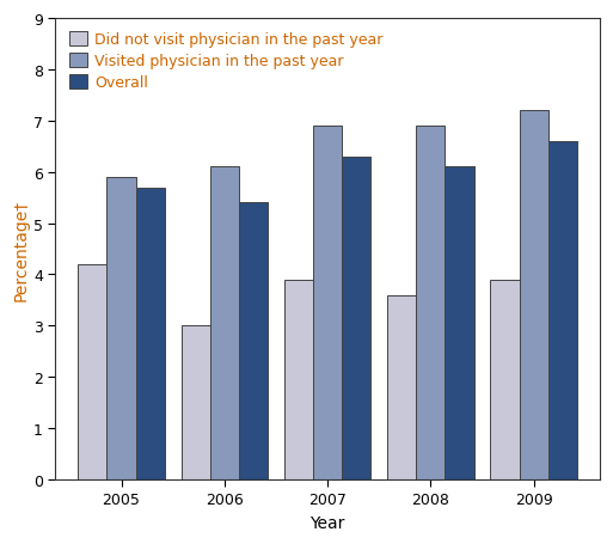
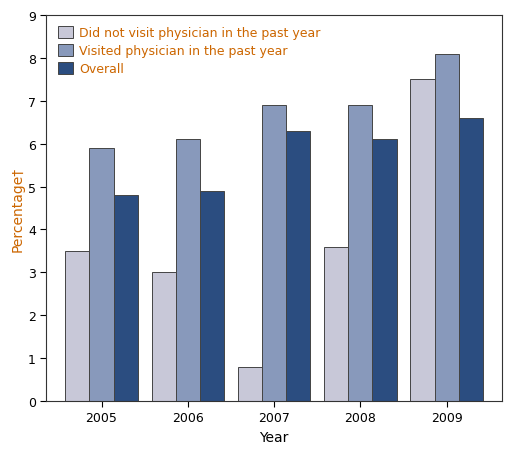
Did not visit physician in the past year/2005: 4.2 -> 3.5
Overall/2005: 5.7 -> 4.8
Overall/2006: 5.4 -> 4.9
Did not visit physician in the past year/2007: 3.9 -> 0.8
Did not visit physician in the past year/2009: 3.9 -> 7.5
Visited physician in the past year/2009: 7.2 -> 8.1
